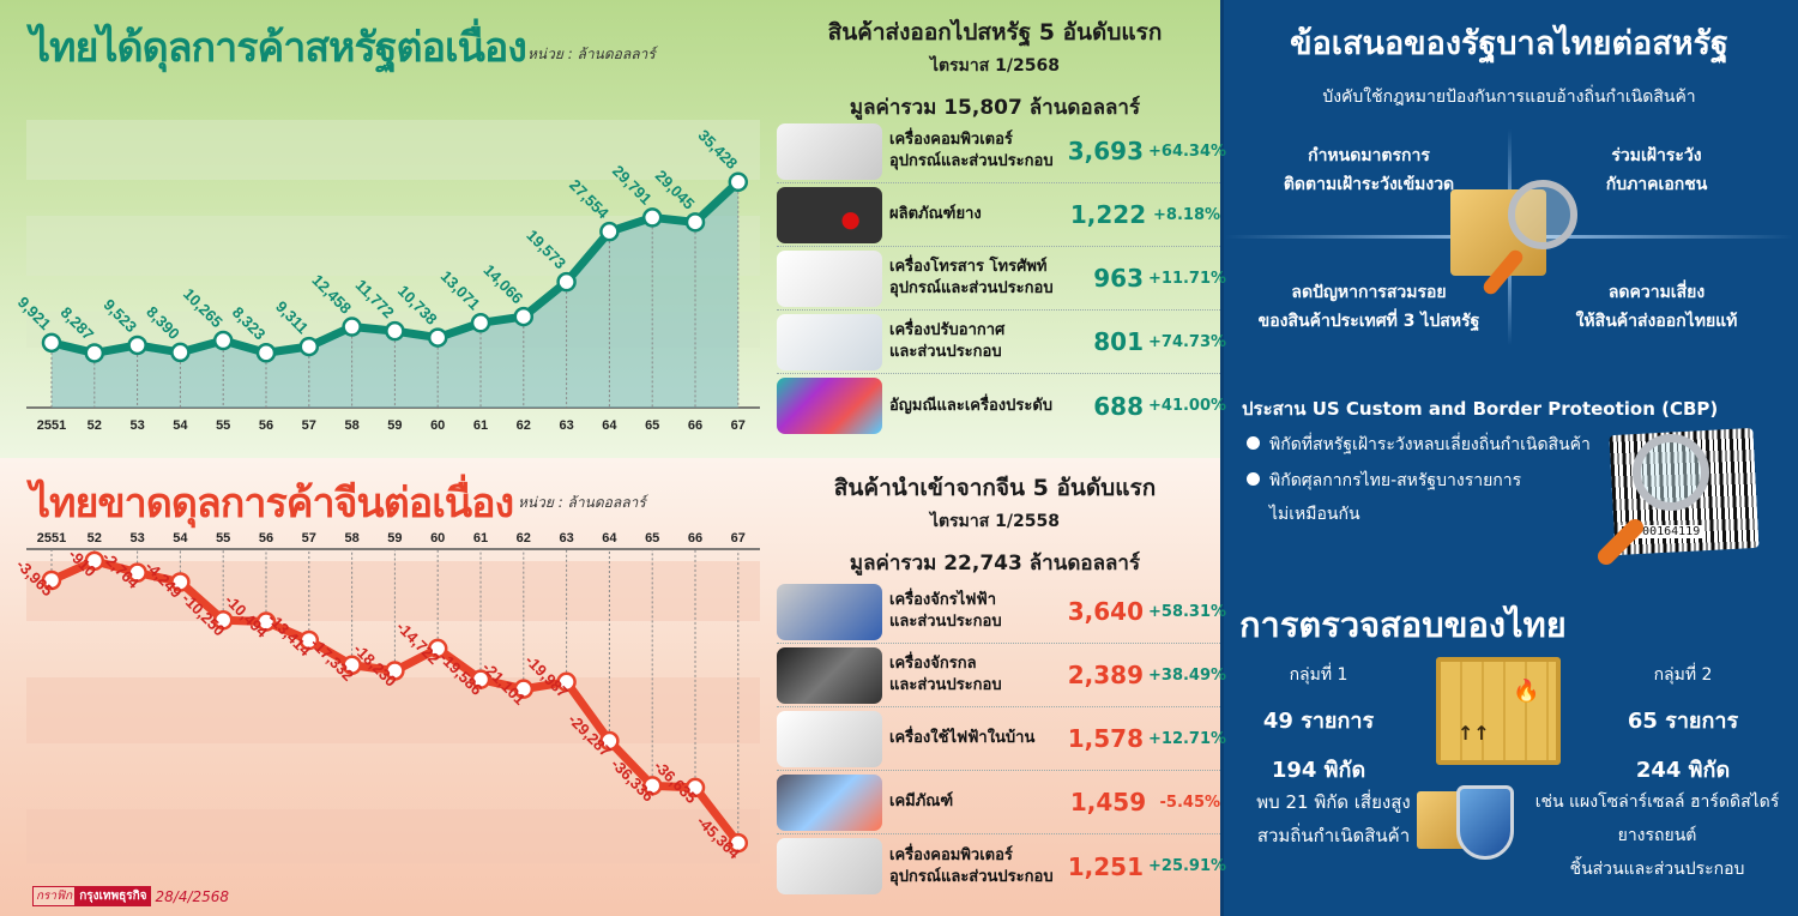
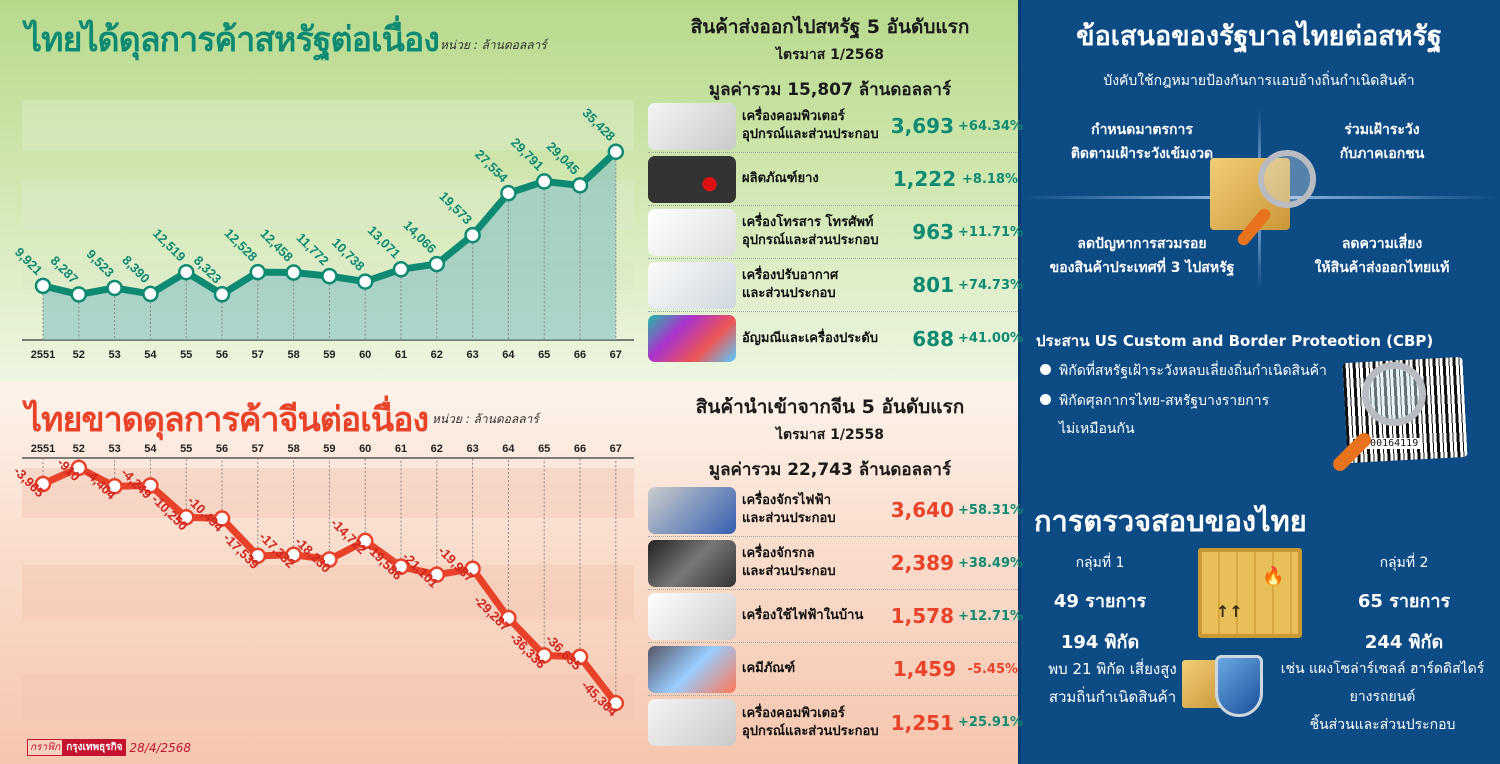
ไทยได้ดุลการค้าสหรัฐต่อเนื่อง/55: 10,265 -> 12,519
ไทยได้ดุลการค้าสหรัฐต่อเนื่อง/57: 9,311 -> 12,528
ไทยขาดดุลการค้าจีนต่อเนื่อง/53: -2,764 -> -4,404
ไทยขาดดุลการค้าจีนต่อเนื่อง/57: -13,414 -> -17,539
